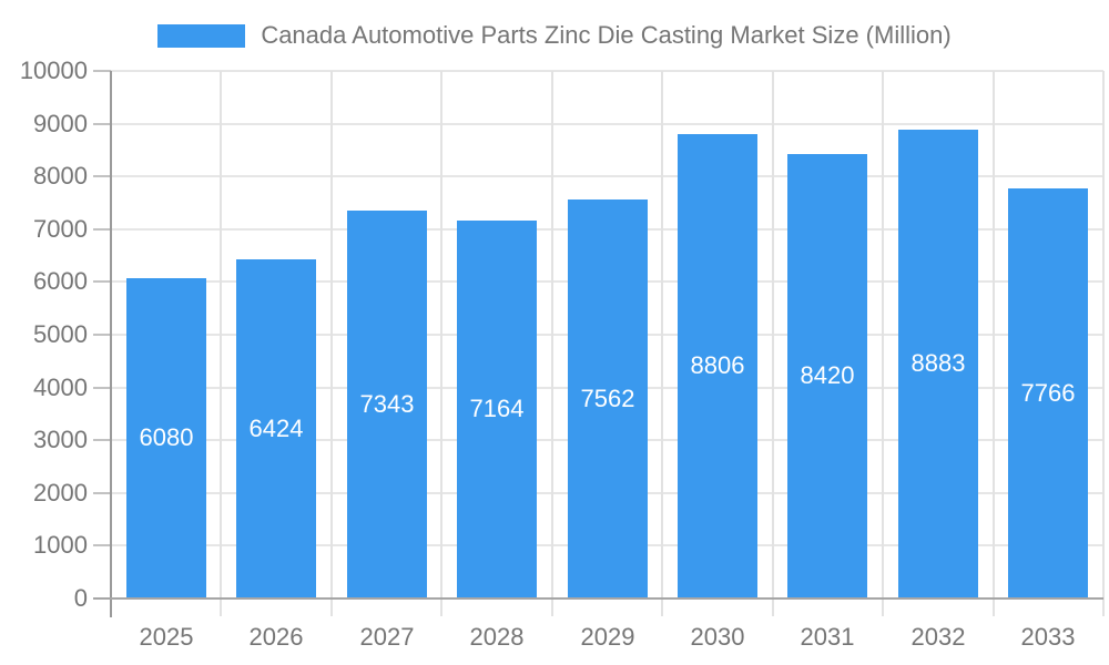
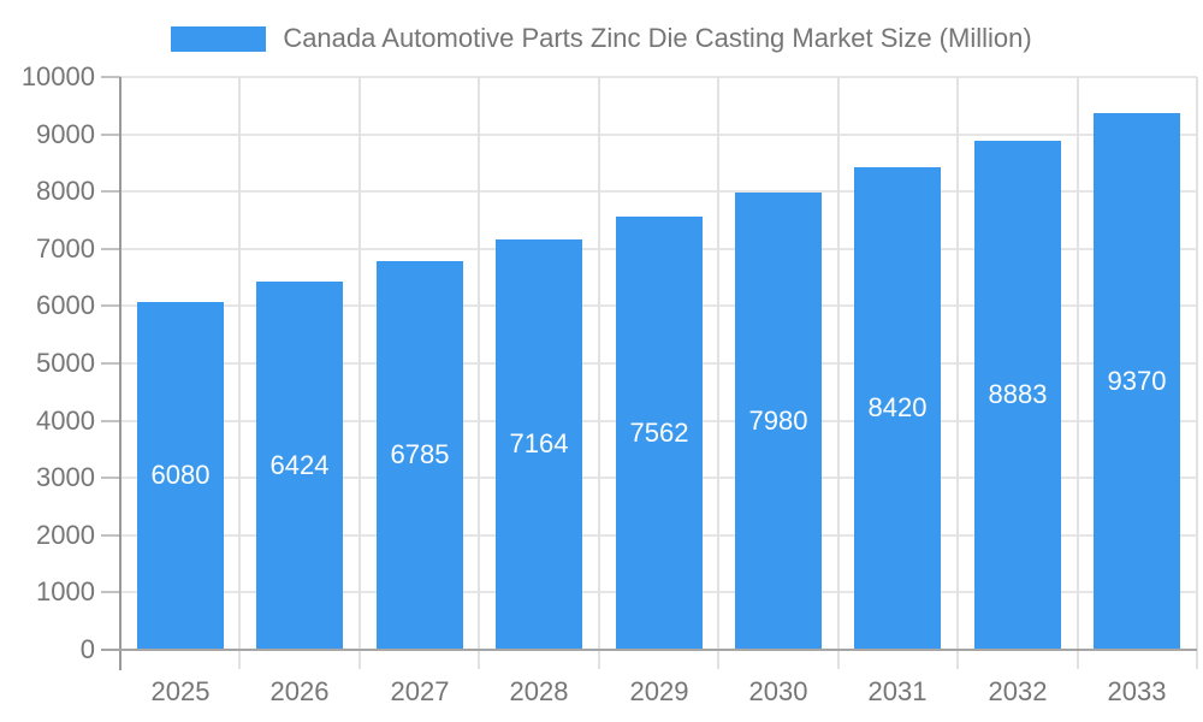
2027: 7343 -> 6785
2030: 8806 -> 7980
2033: 7766 -> 9370
